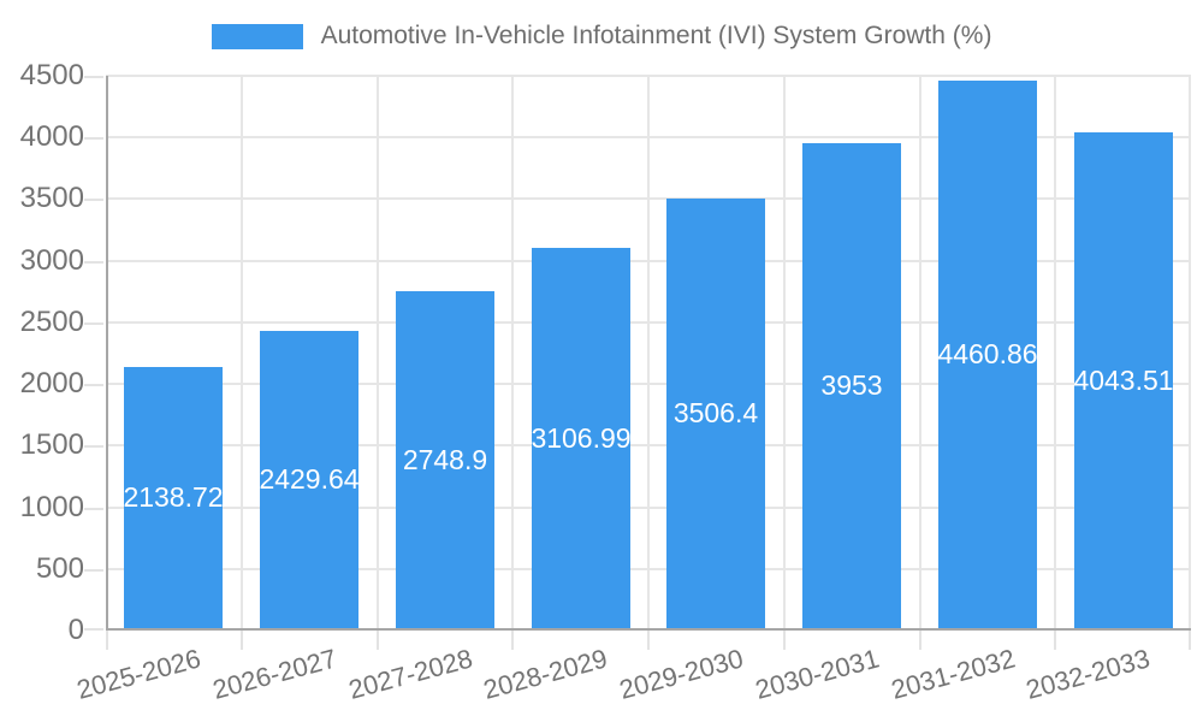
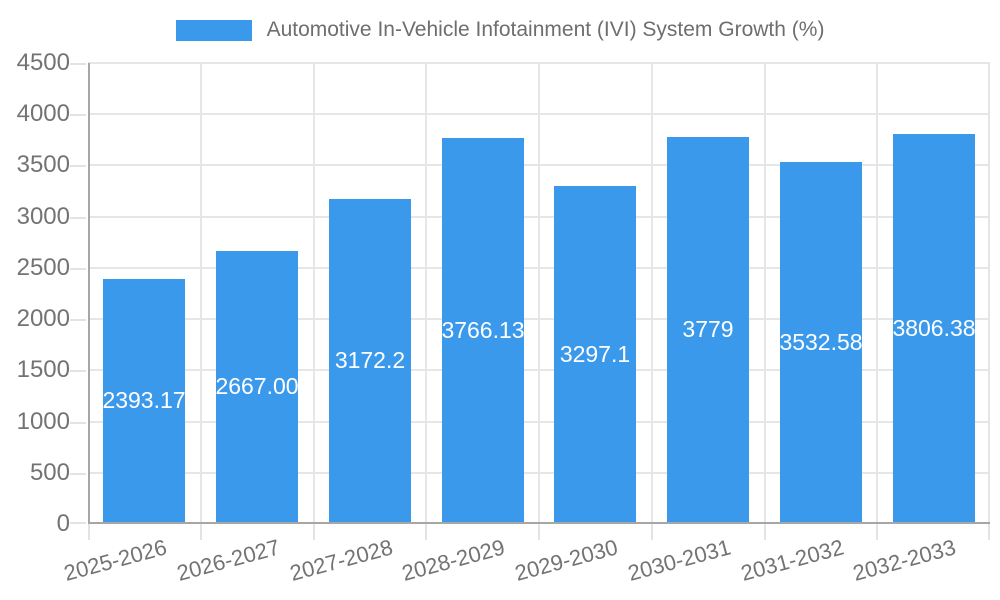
2025-2026: 2138.72 -> 2393.17
2026-2027: 2429.64 -> 2667.00
2027-2028: 2748.9 -> 3172.2
2028-2029: 3106.99 -> 3766.13
2029-2030: 3506.4 -> 3297.1
2030-2031: 3953 -> 3779
2031-2032: 4460.86 -> 3532.58
2032-2033: 4043.51 -> 3806.38
